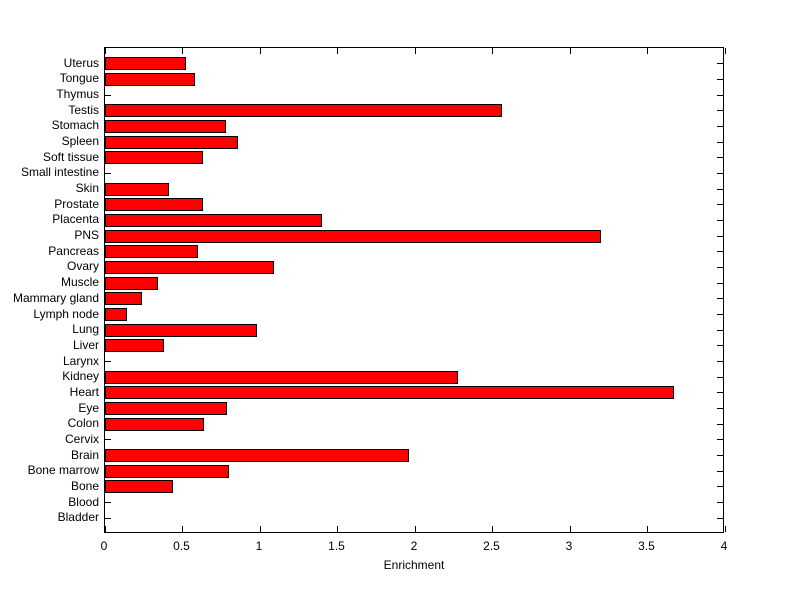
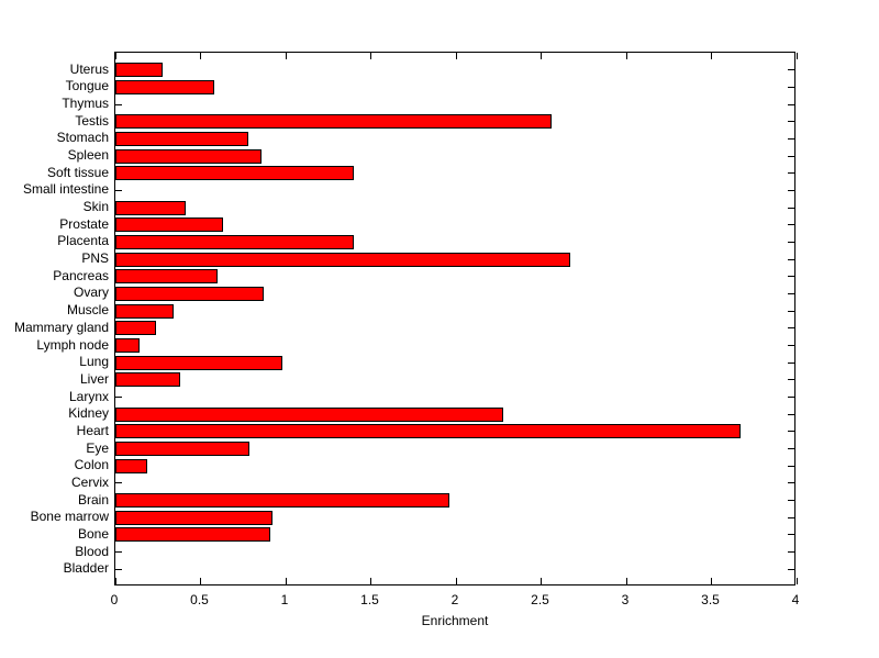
Uterus: 0.52 -> 0.28
Soft tissue: 0.63 -> 1.40
PNS: 3.20 -> 2.67
Ovary: 1.09 -> 0.87
Colon: 0.64 -> 0.19
Bone marrow: 0.80 -> 0.92
Bone: 0.44 -> 0.91
